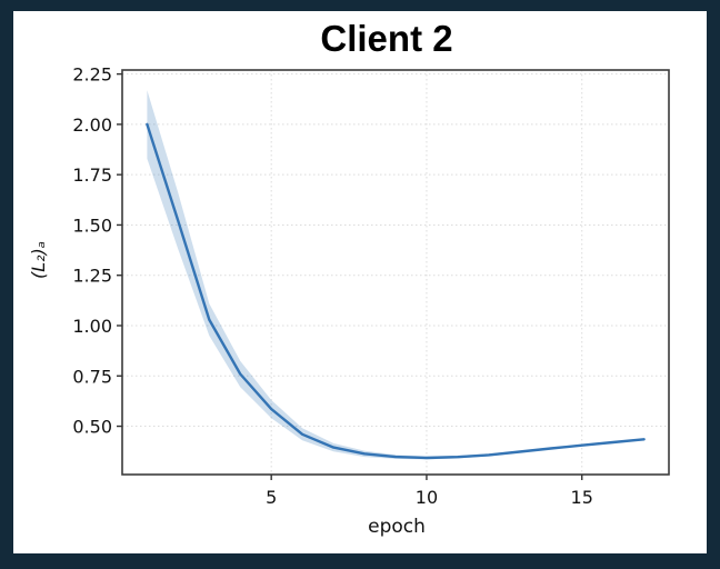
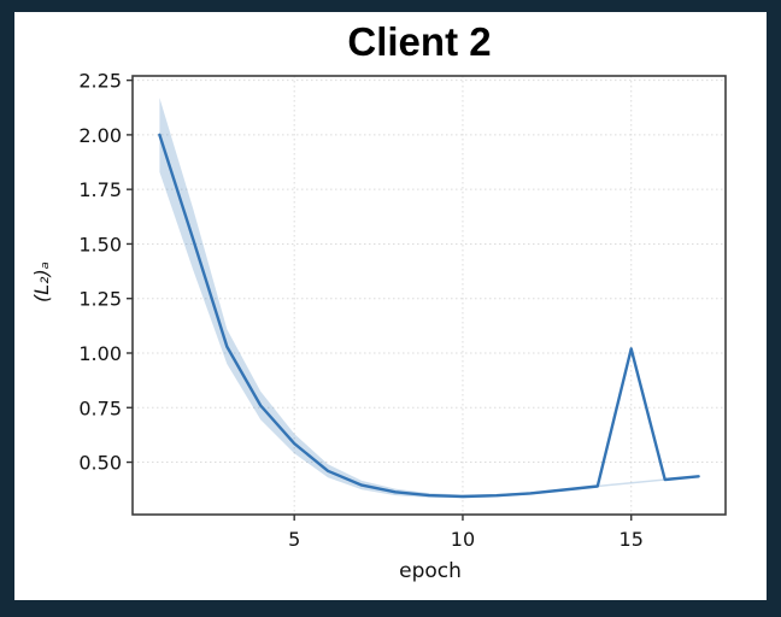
15: 0.41 -> 1.02
